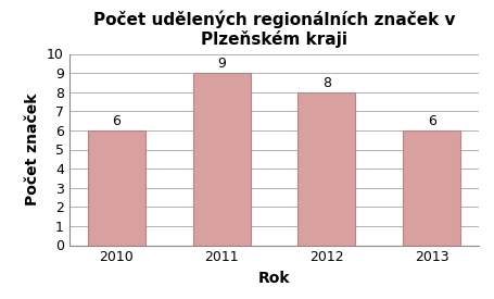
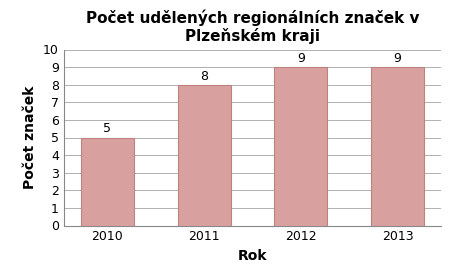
2010: 6 -> 5
2011: 9 -> 8
2012: 8 -> 9
2013: 6 -> 9
